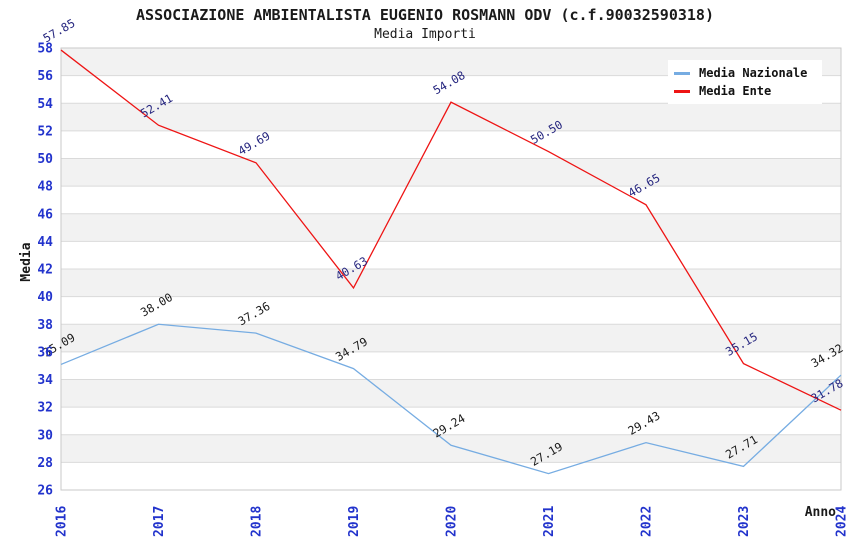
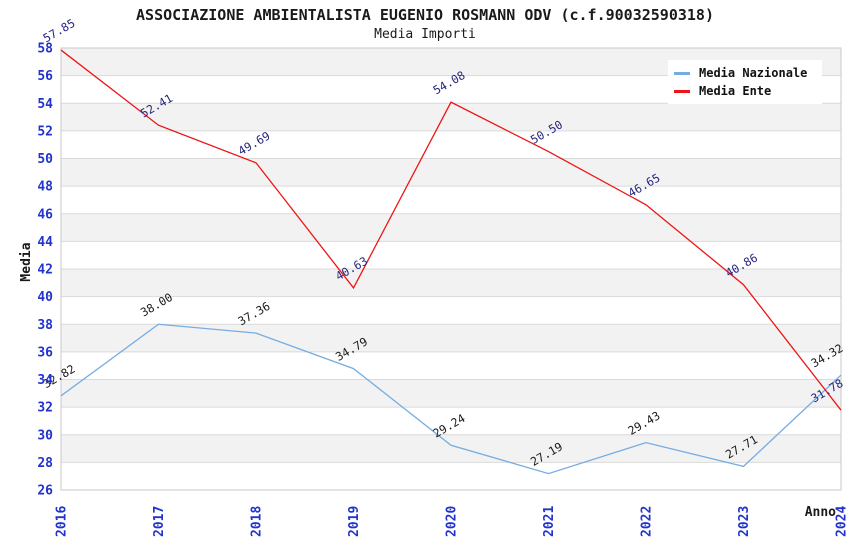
Media Nazionale/2016: 35.09 -> 32.82
Media Ente/2023: 35.15 -> 40.86
